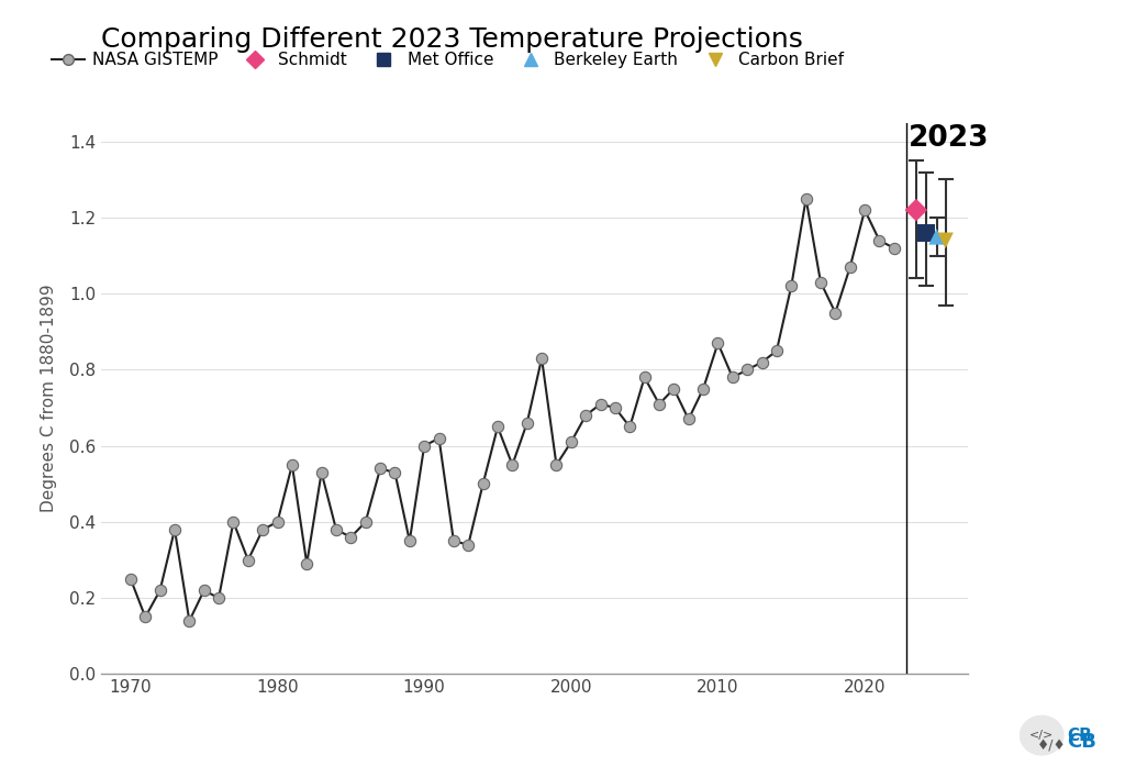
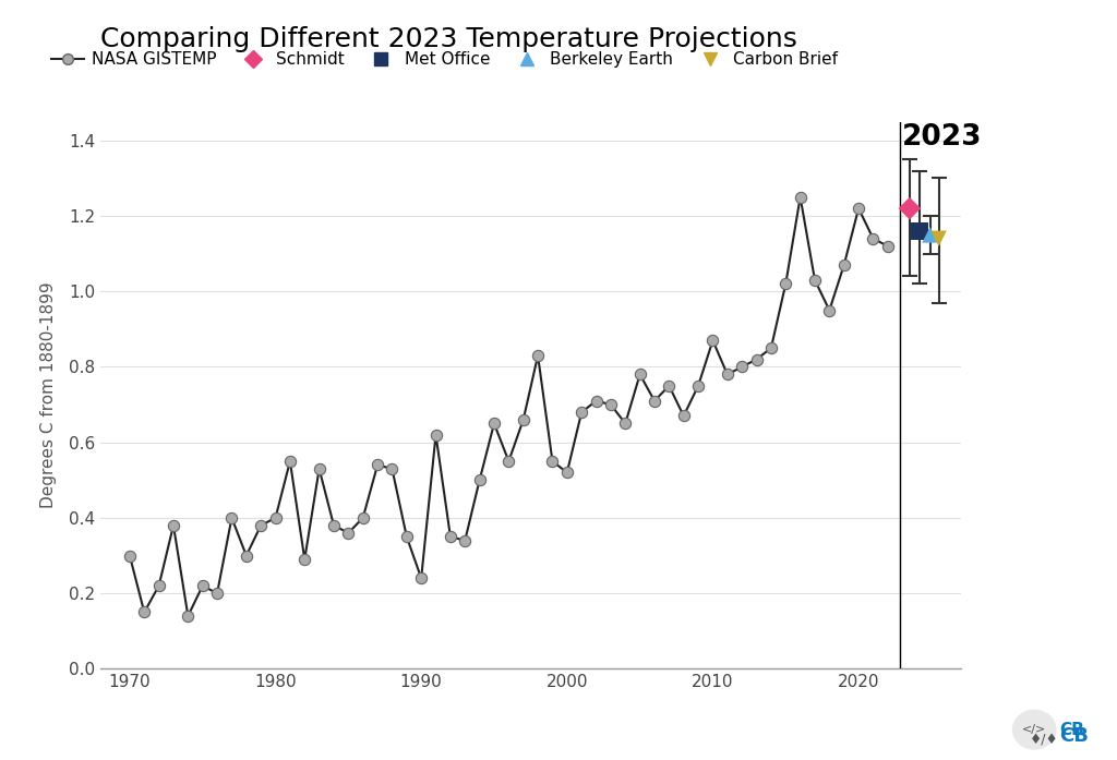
NASA GISTEMP/1970: 0.25 -> 0.30
NASA GISTEMP/1990: 0.60 -> 0.24
NASA GISTEMP/2000: 0.61 -> 0.52
